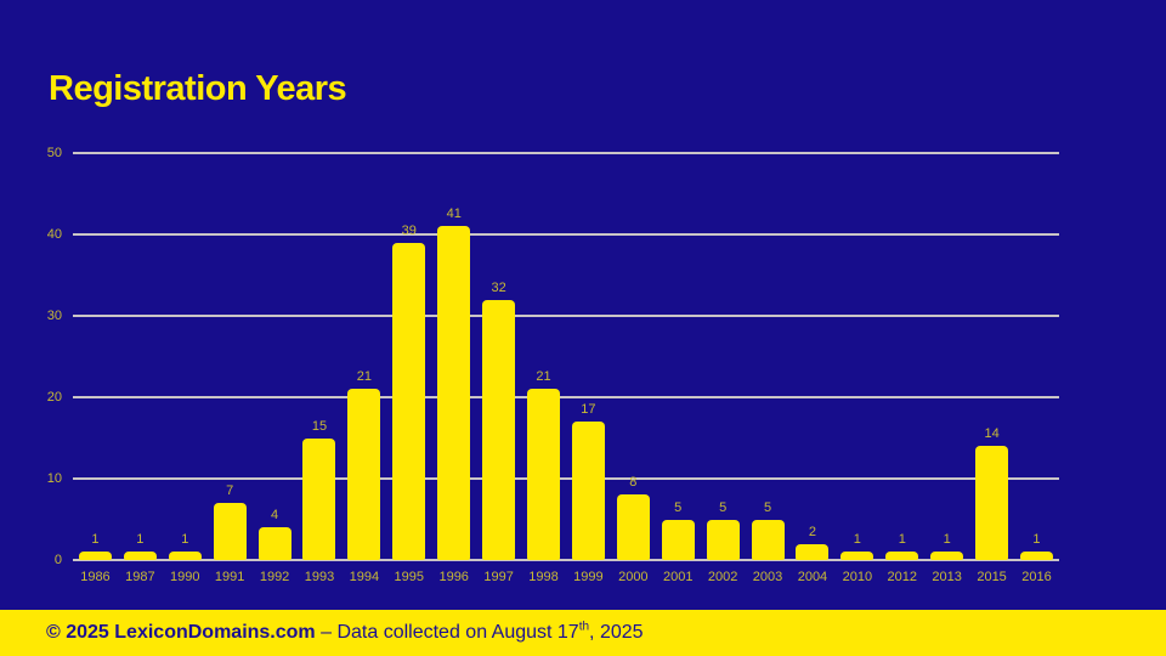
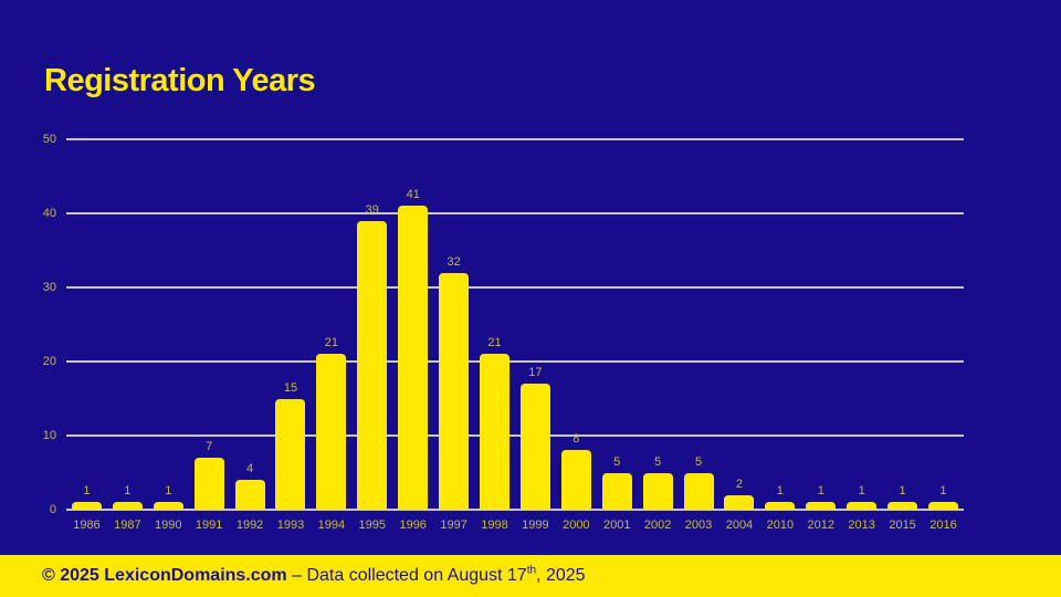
2015: 14 -> 1
